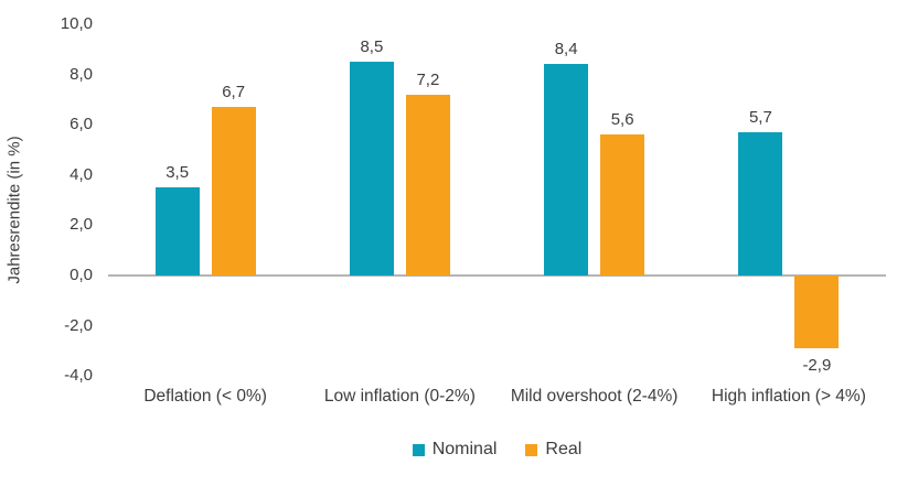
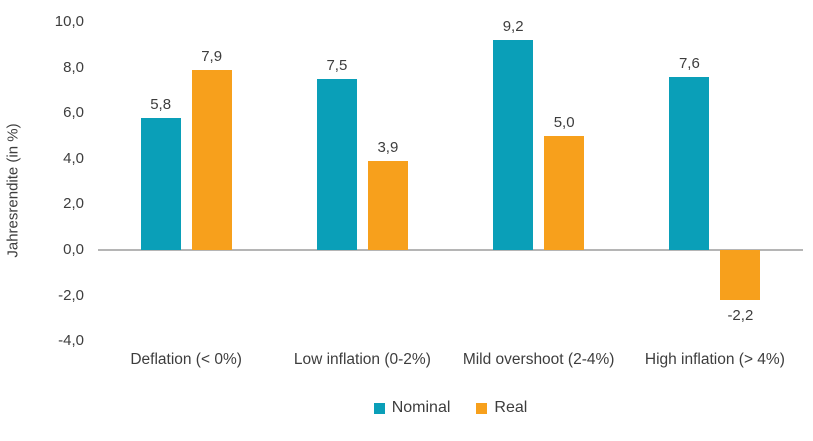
Nominal/Deflation (< 0%): 3,5 -> 5,8
Real/Deflation (< 0%): 6,7 -> 7,9
Nominal/Low inflation (0-2%): 8,5 -> 7,5
Real/Low inflation (0-2%): 7,2 -> 3,9
Nominal/Mild overshoot (2-4%): 8,4 -> 9,2
Real/Mild overshoot (2-4%): 5,6 -> 5,0
Nominal/High inflation (> 4%): 5,7 -> 7,6
Real/High inflation (> 4%): -2,9 -> -2,2
